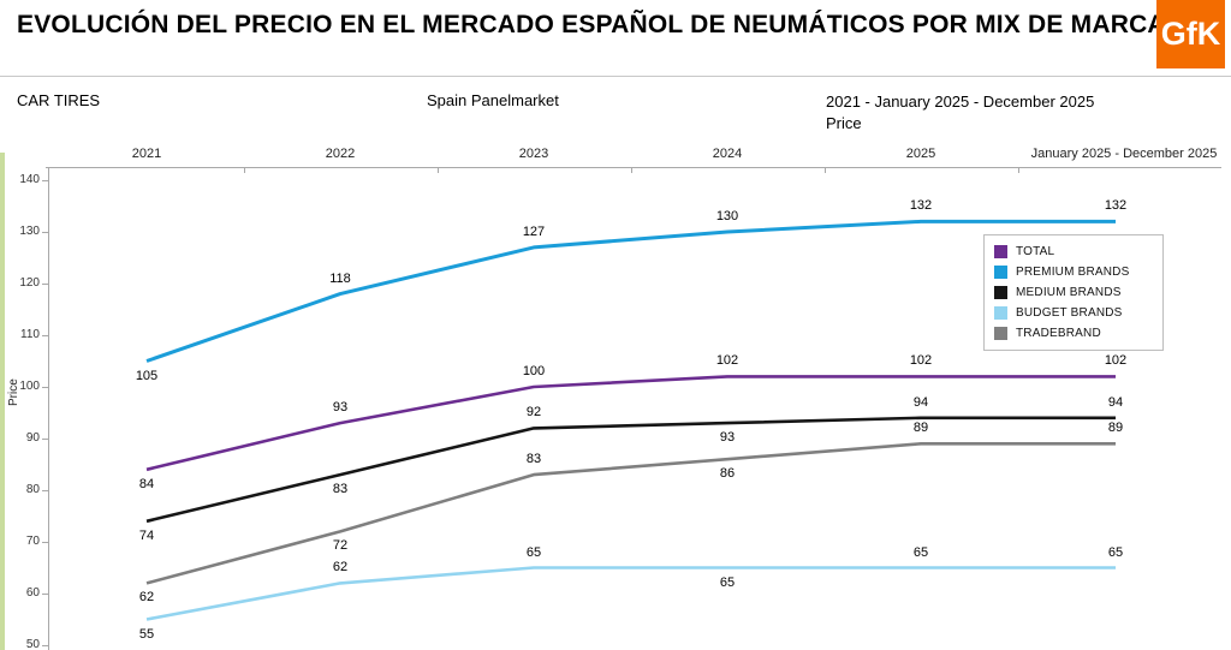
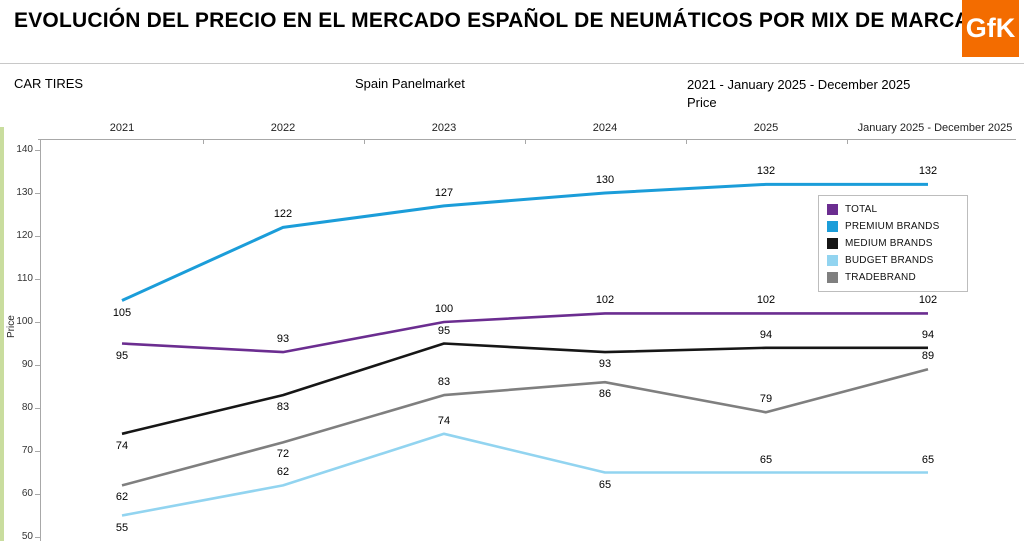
TOTAL/2021: 84 -> 95
PREMIUM BRANDS/2022: 118 -> 122
MEDIUM BRANDS/2023: 92 -> 95
BUDGET BRANDS/2023: 65 -> 74
TRADEBRAND/2025: 89 -> 79
